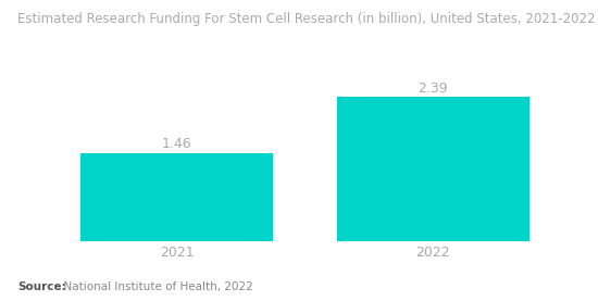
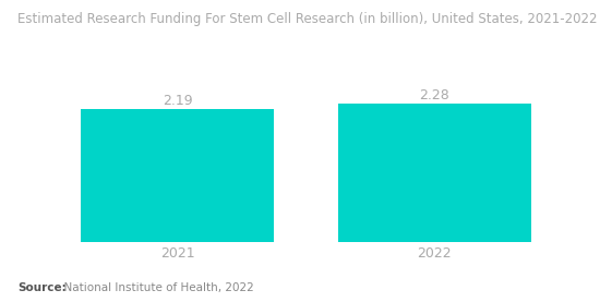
2021: 1.46 -> 2.19
2022: 2.39 -> 2.28
